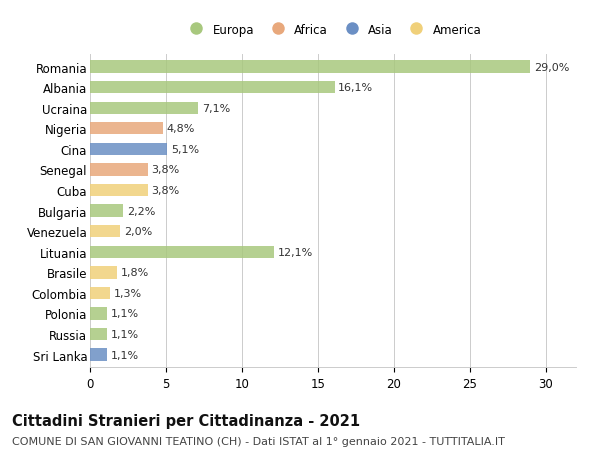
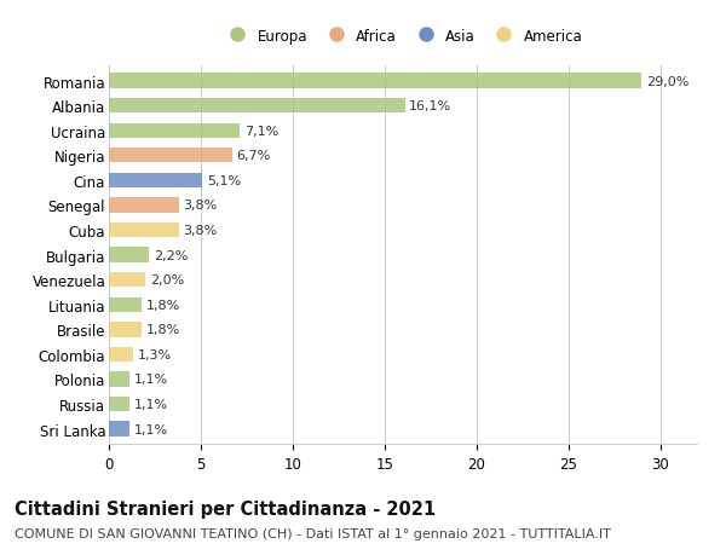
Nigeria: 4,8% -> 6,7%
Lituania: 12,1% -> 1,8%
